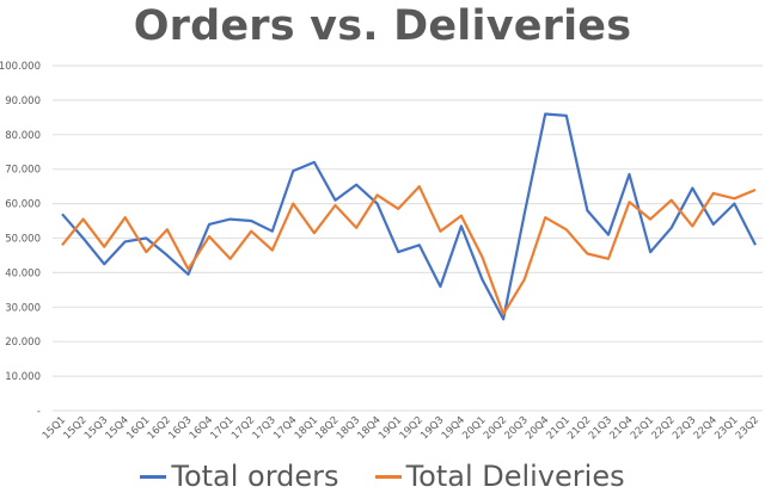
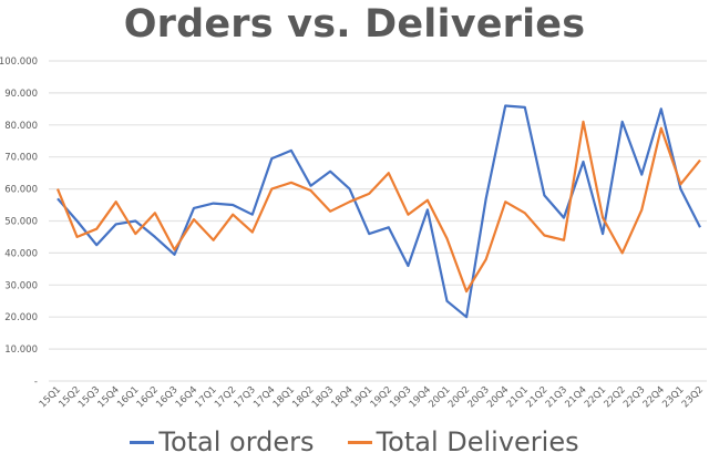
Total Deliveries/15Q1: 48000 -> 60000
Total Deliveries/15Q2: 56000 -> 45000
Total Deliveries/18Q1: 52000 -> 62000
Total Deliveries/18Q4: 62000 -> 56000
Total orders/20Q1: 38000 -> 25000
Total orders/20Q2: 26000 -> 20000
Total Deliveries/21Q4: 60000 -> 81000
Total Deliveries/22Q1: 56000 -> 51000
Total orders/22Q2: 53000 -> 81000
Total Deliveries/22Q2: 61000 -> 40000
Total orders/22Q4: 54000 -> 85000
Total Deliveries/22Q4: 63000 -> 79000
Total Deliveries/23Q2: 64000 -> 69000
